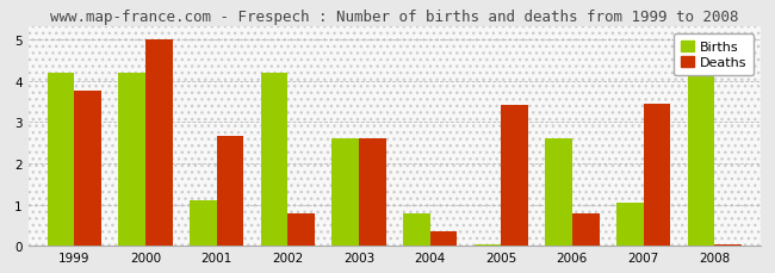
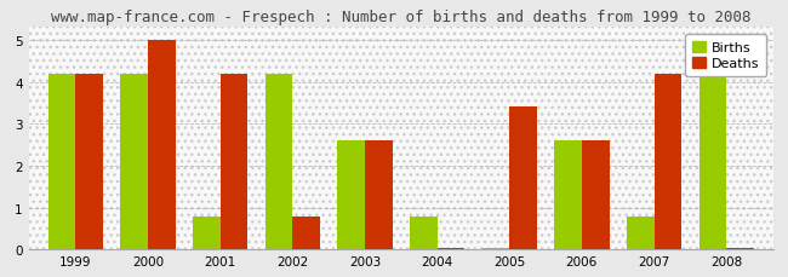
Deaths/1999: 3.75 -> 4.20
Births/2001: 1.10 -> 0.80
Deaths/2001: 2.65 -> 4.20
Deaths/2004: 0.35 -> 0.05
Deaths/2006: 0.80 -> 2.60
Births/2007: 1.05 -> 0.80
Deaths/2007: 3.45 -> 4.20
